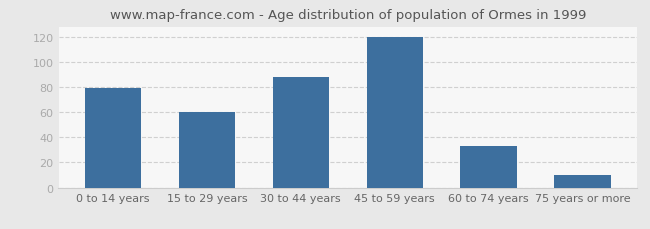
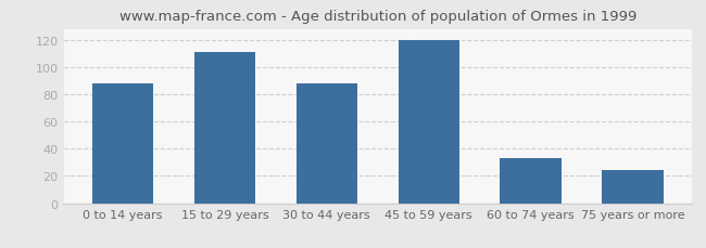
0 to 14 years: 79 -> 88
15 to 29 years: 60 -> 111
75 years or more: 10 -> 24
